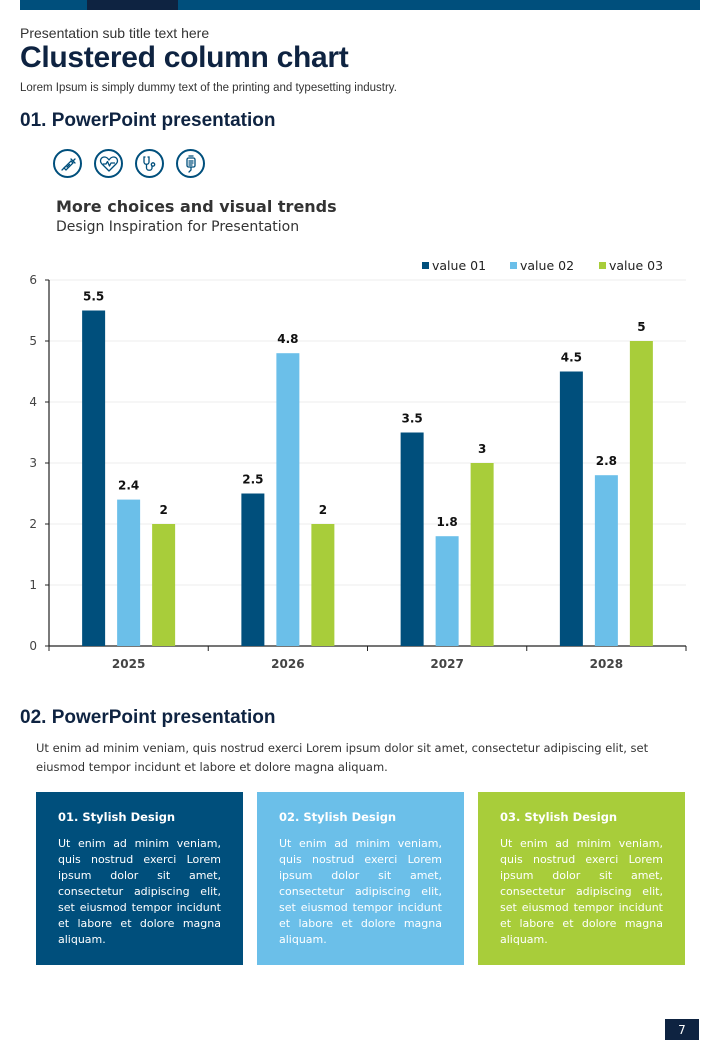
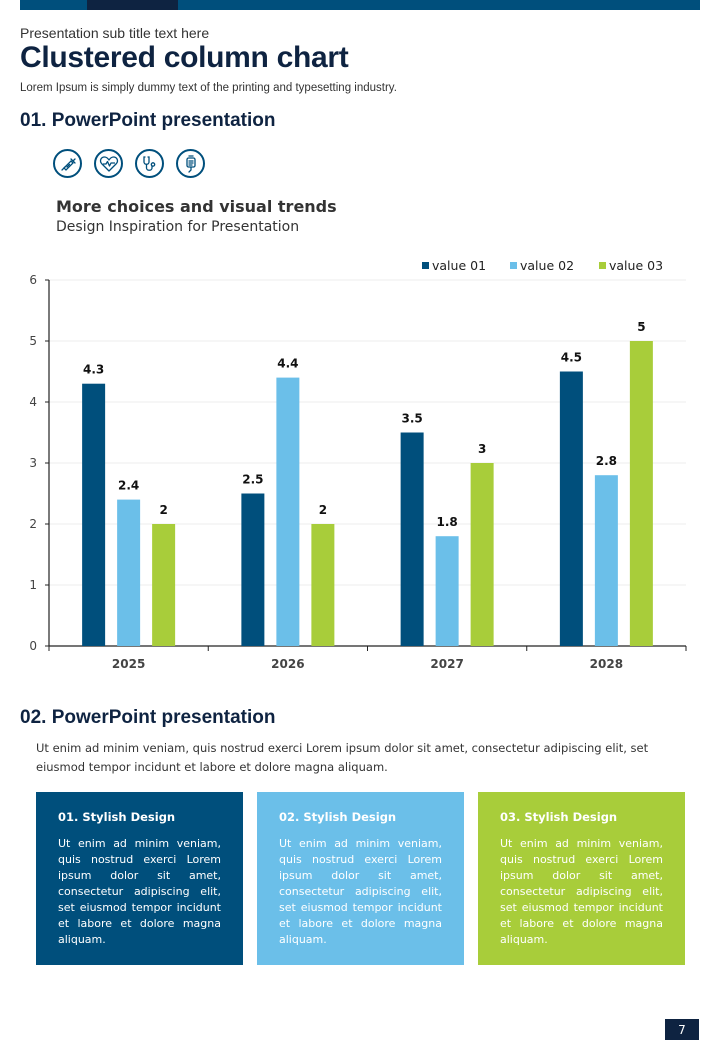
value 01/2025: 5.5 -> 4.3
value 02/2026: 4.8 -> 4.4
